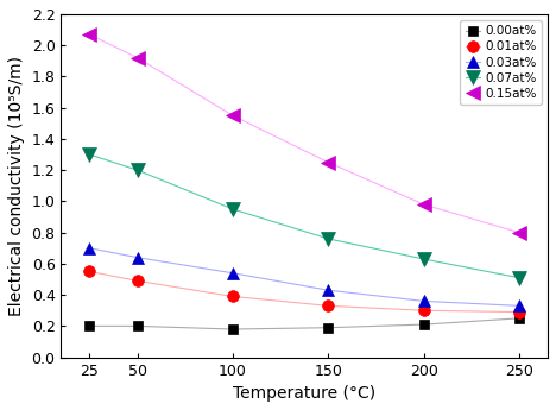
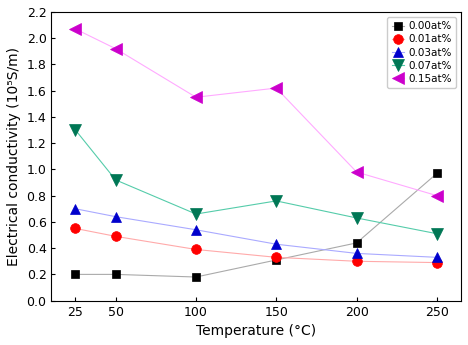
0.07at%/50: 1.20 -> 0.92
0.07at%/100: 0.95 -> 0.66
0.00at%/150: 0.19 -> 0.31
0.15at%/150: 1.25 -> 1.62
0.00at%/200: 0.21 -> 0.44
0.00at%/250: 0.25 -> 0.97
